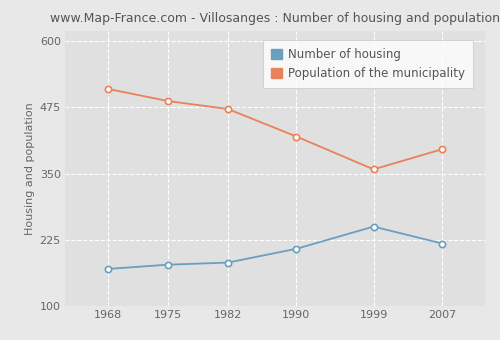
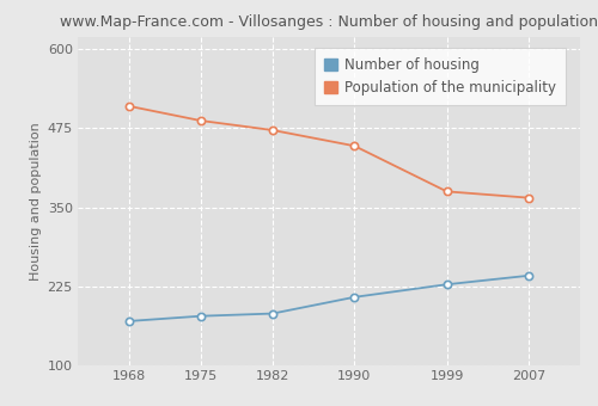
Population of the municipality/1990: 420 -> 447
Number of housing/1999: 250 -> 228
Population of the municipality/1999: 358 -> 375
Number of housing/2007: 218 -> 242
Population of the municipality/2007: 396 -> 365
